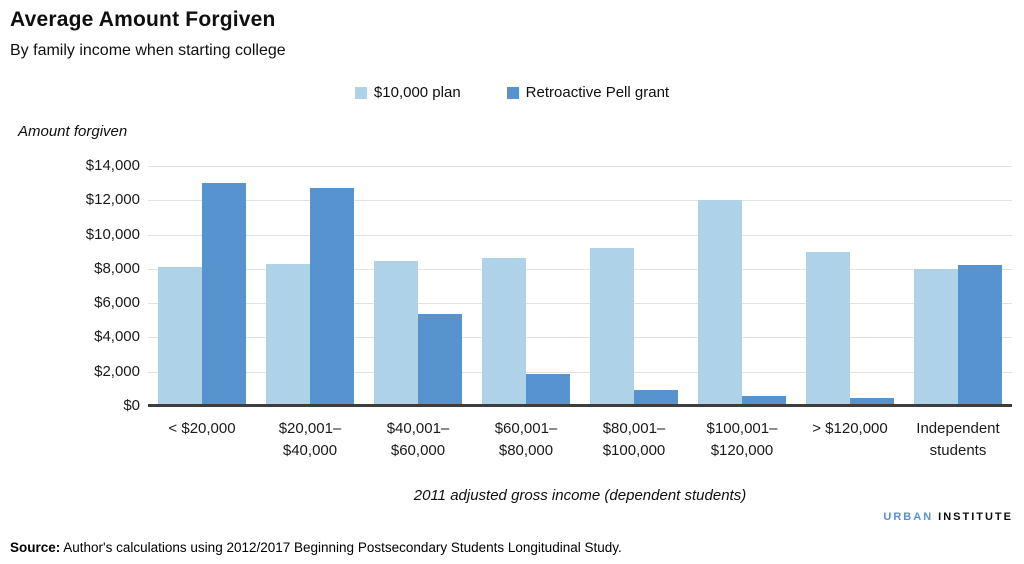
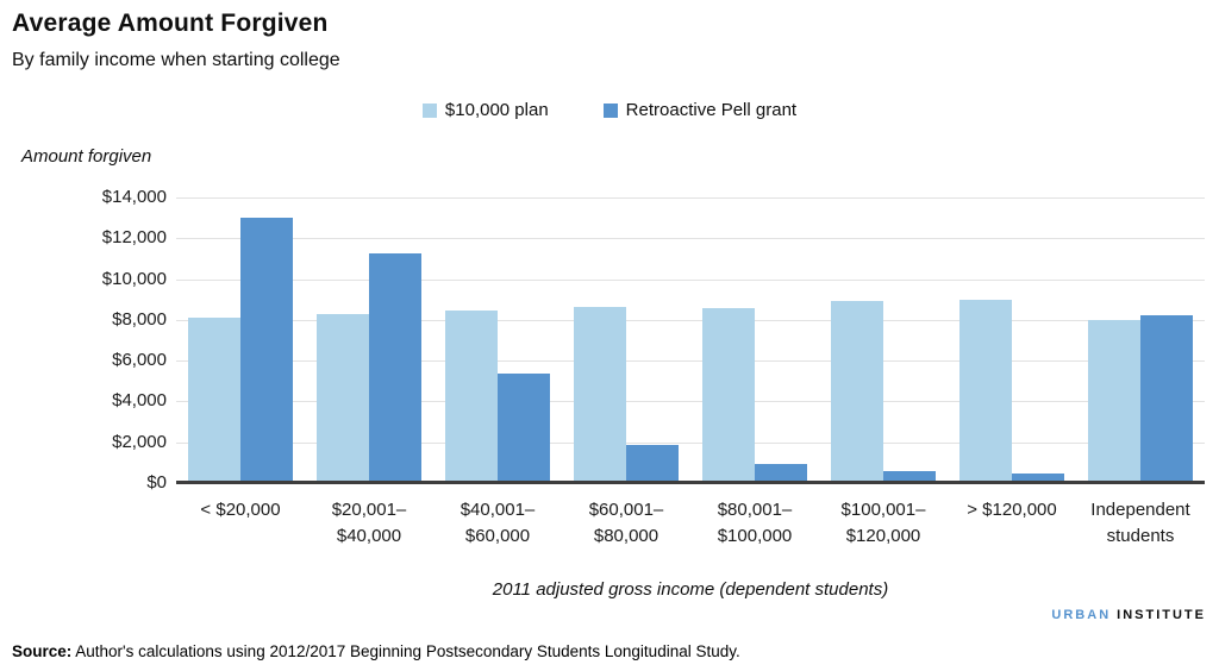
Retroactive Pell grant/$20,001–$40,000: $12700 -> $11200
$10,000 plan/$80,001–$100,000: $9200 -> $8600
$10,000 plan/$100,001–$120,000: $12000 -> $8900
